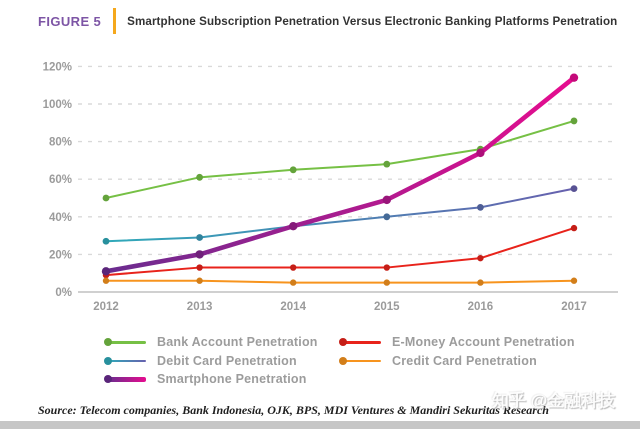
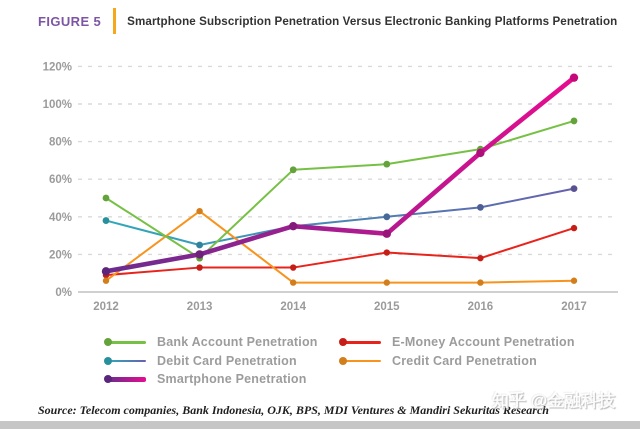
Debit Card Penetration/2012: 27% -> 38%
Bank Account Penetration/2013: 61% -> 18%
Debit Card Penetration/2013: 29% -> 25%
Credit Card Penetration/2013: 6% -> 43%
Smartphone Penetration/2015: 49% -> 31%
E-Money Account Penetration/2015: 13% -> 21%
